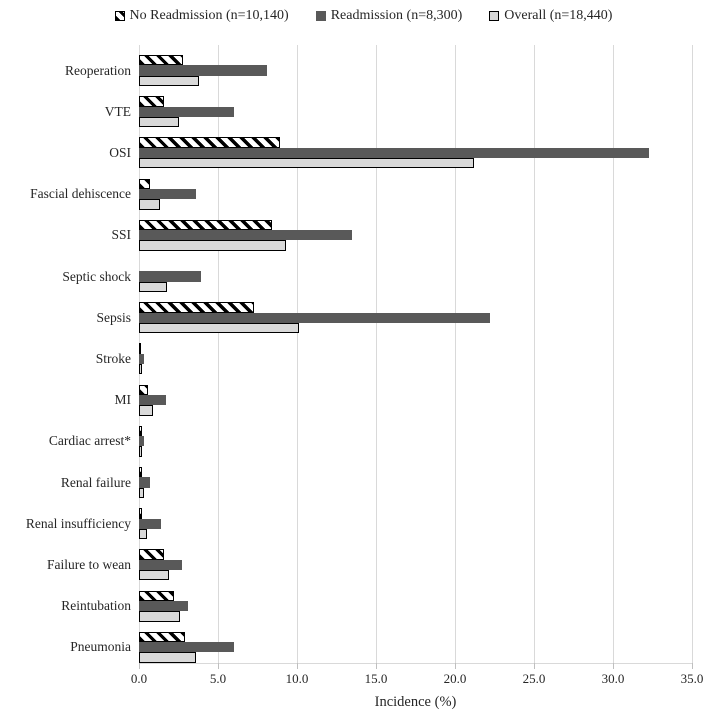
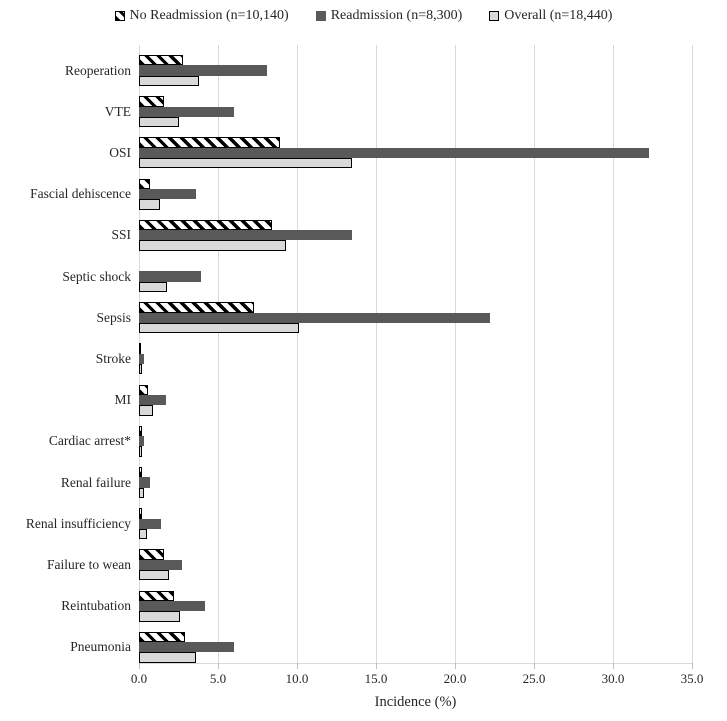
Overall (n=18,440)/OSI: 21.2 -> 13.5
Readmission (n=8,300)/Reintubation: 3.1 -> 4.2
